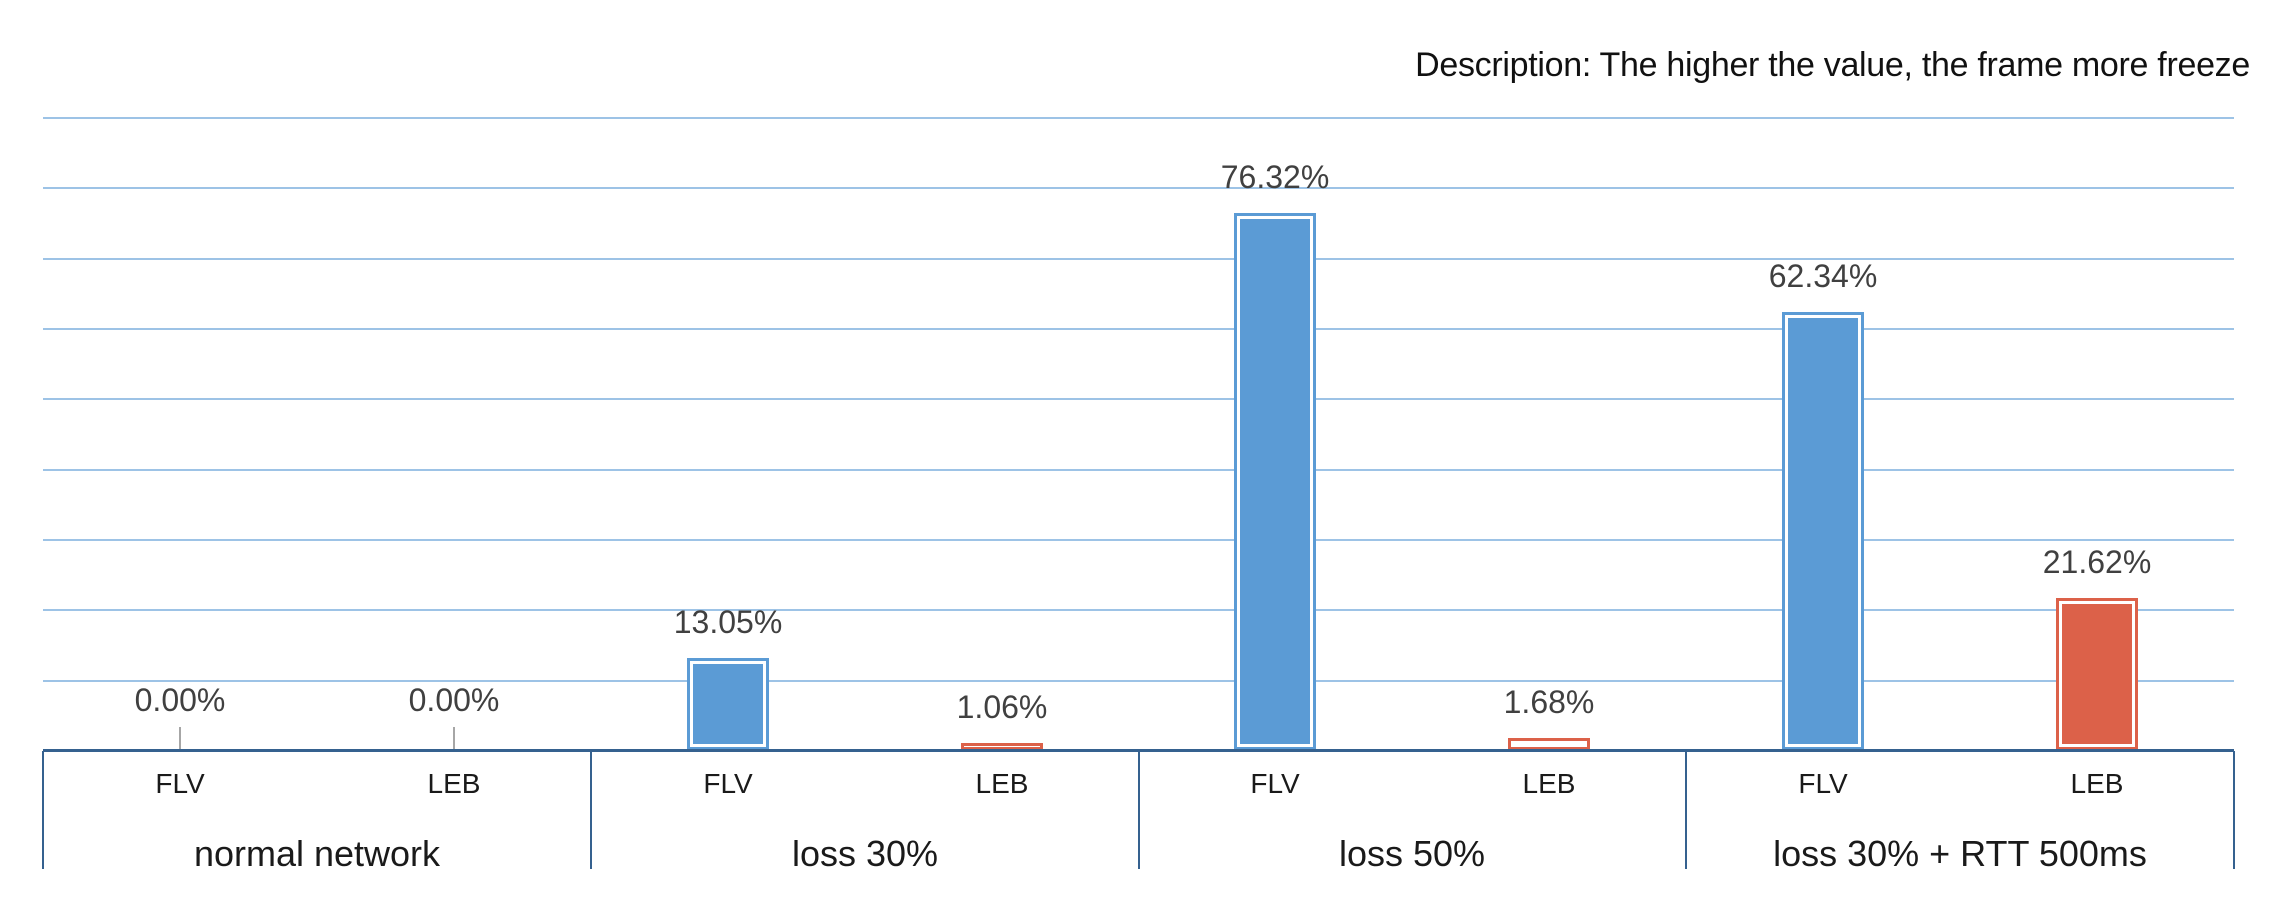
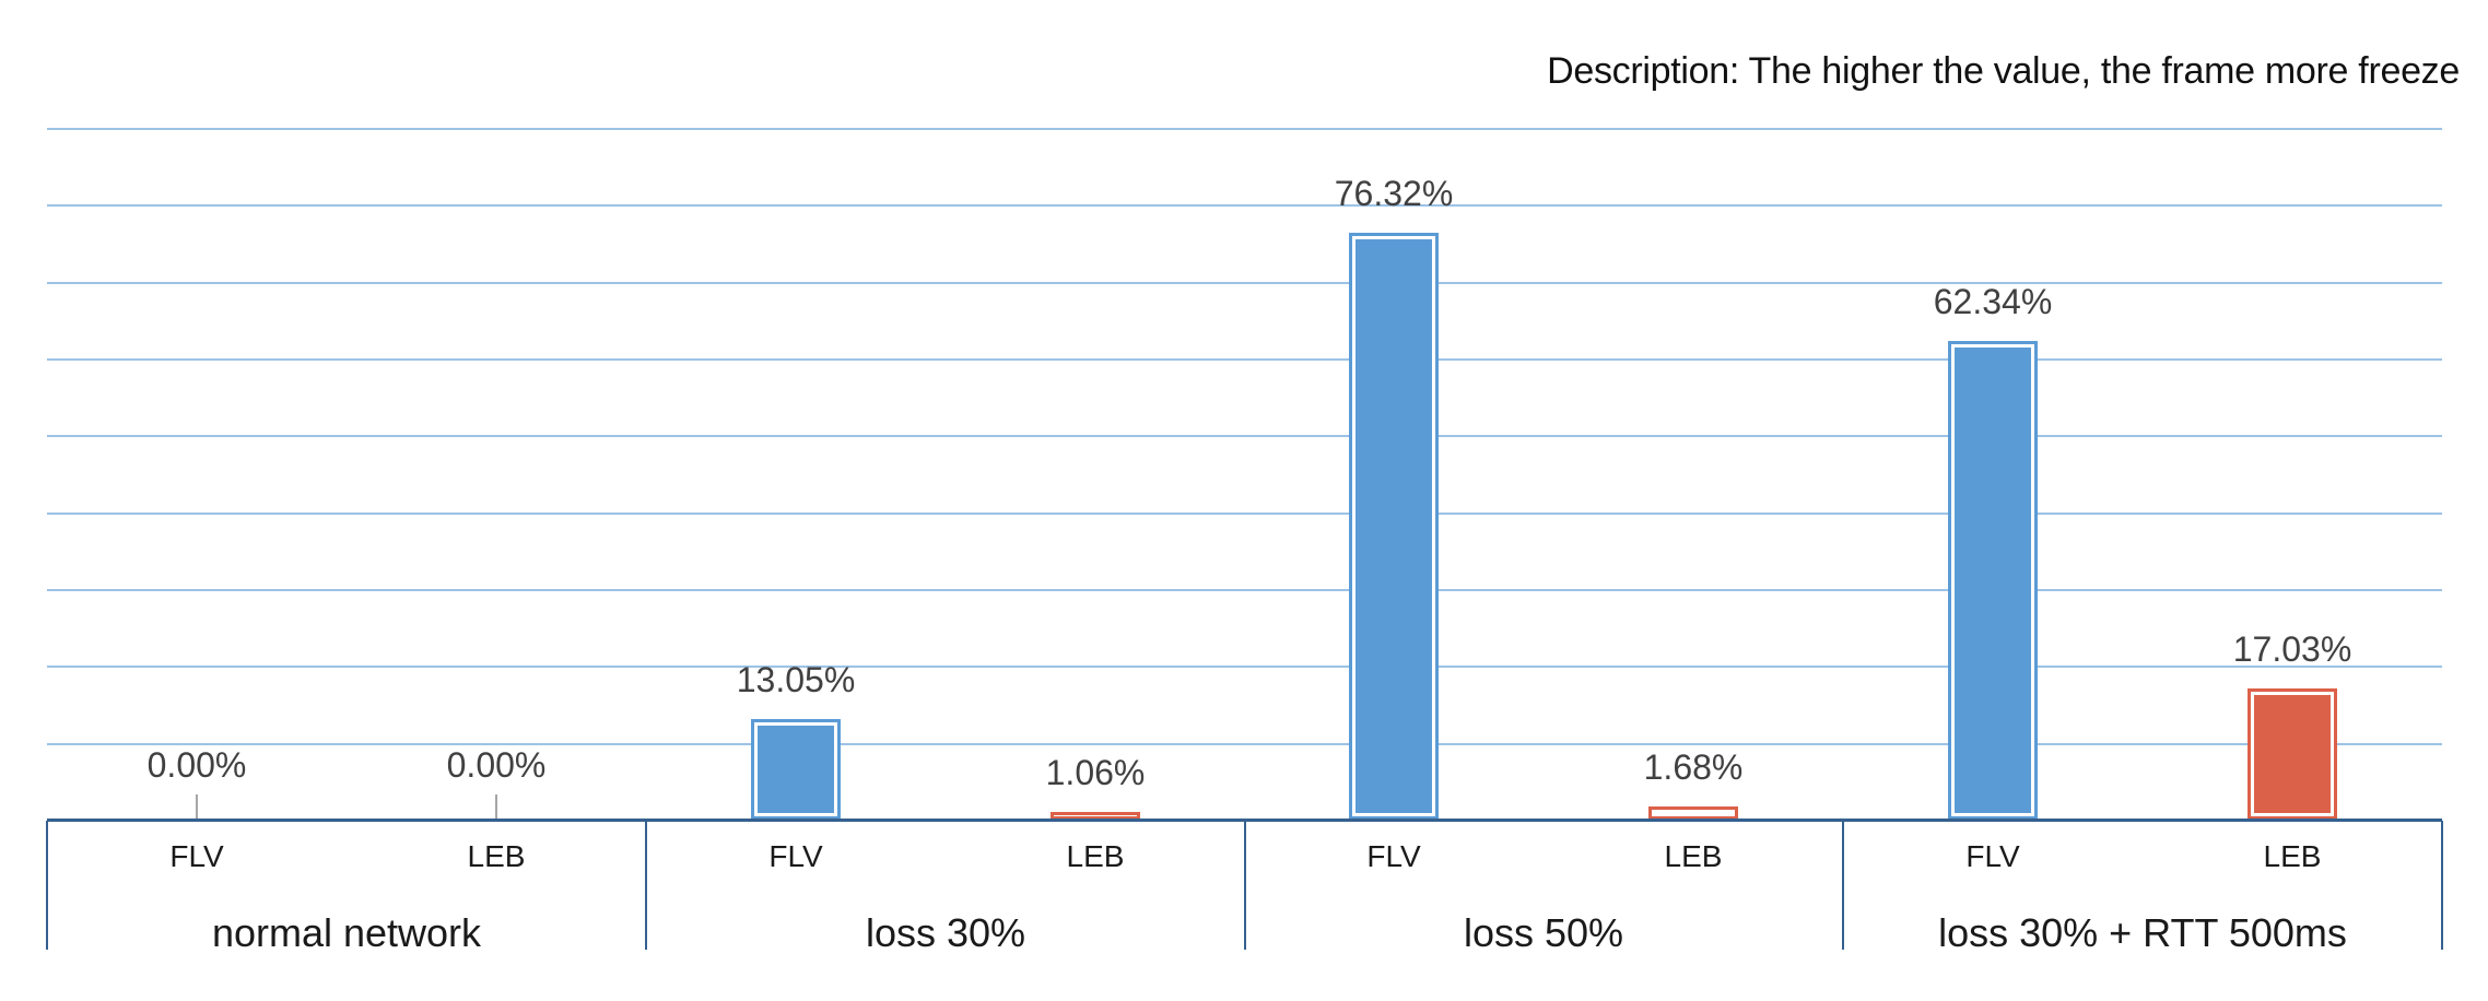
LEB/loss 30% + RTT 500ms: 21.62% -> 17.03%
